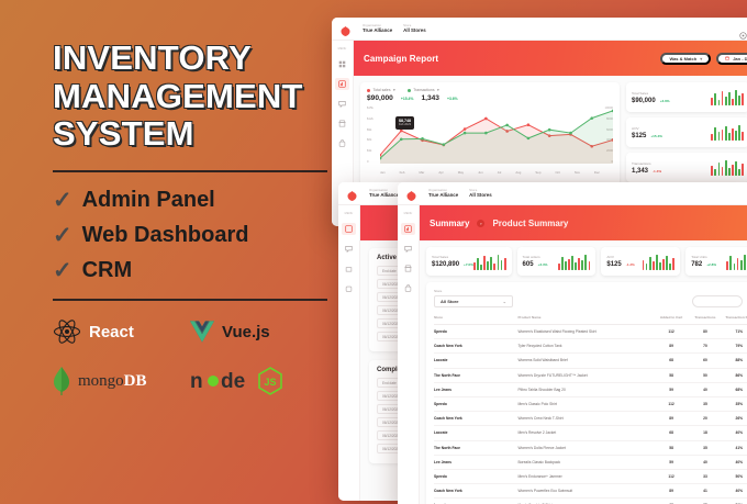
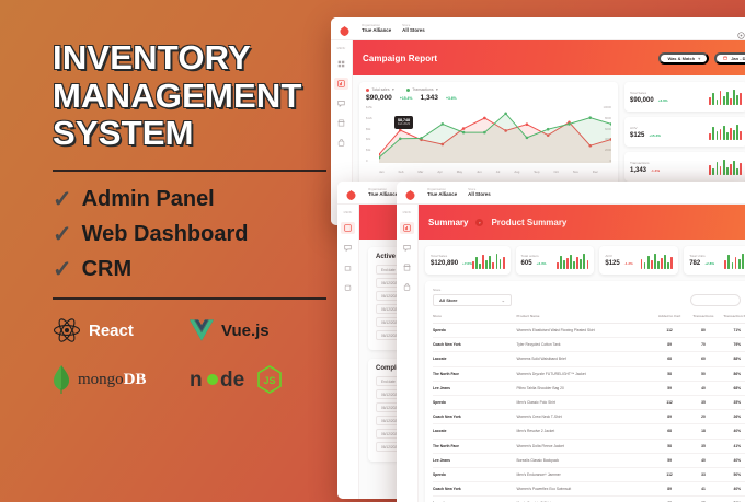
Transactions/Apr: $3k -> $7k
Transactions/Jul: $7k -> $9k
Total sales/Oct: $8k -> $11k
Transactions/Oct: $5k -> $7k
Transactions/Dec: $10k -> $7k
